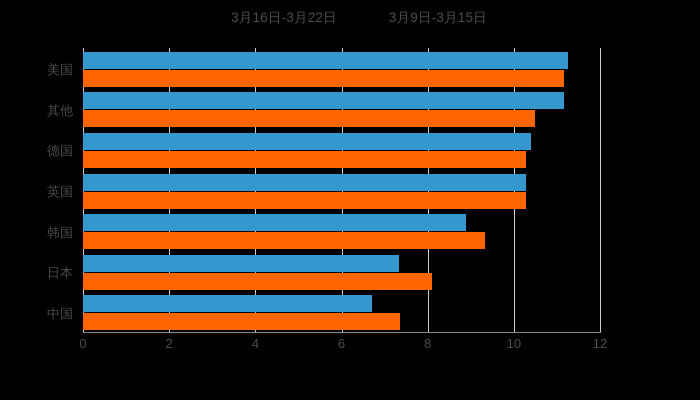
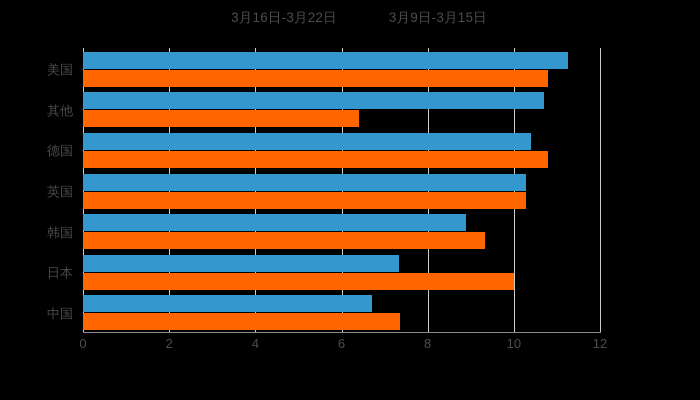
3月9日-3月15日/美国: 11.2 -> 10.8
3月16日-3月22日/其他: 11.2 -> 10.7
3月9日-3月15日/其他: 10.5 -> 6.4
3月9日-3月15日/德国: 10.3 -> 10.8
3月9日-3月15日/日本: 8.1 -> 10.0
